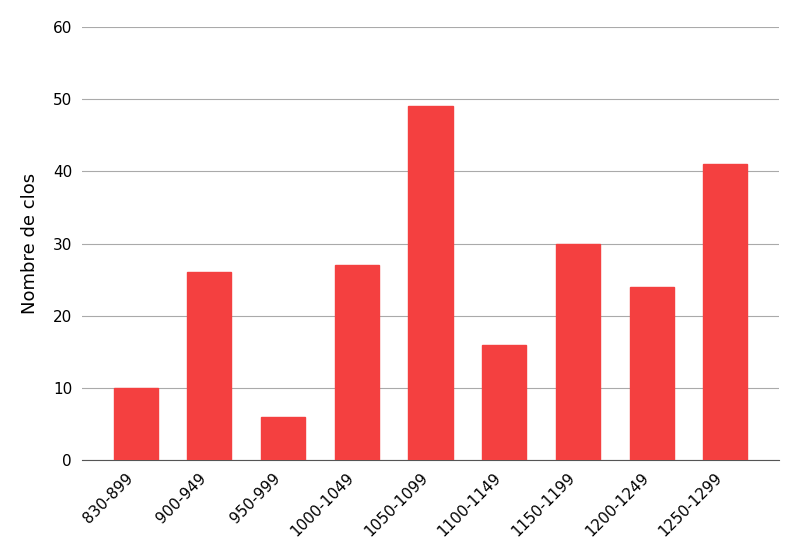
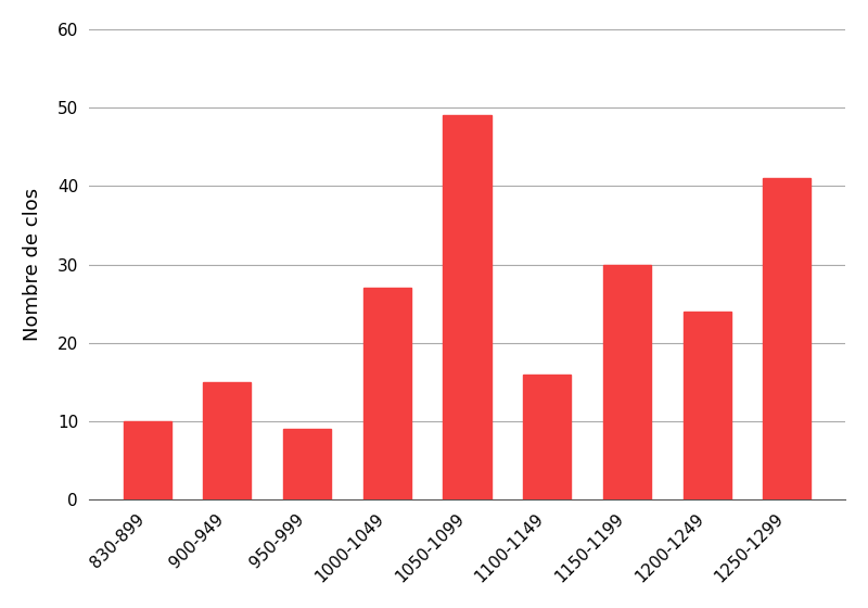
900-949: 26 -> 15
950-999: 6 -> 9
